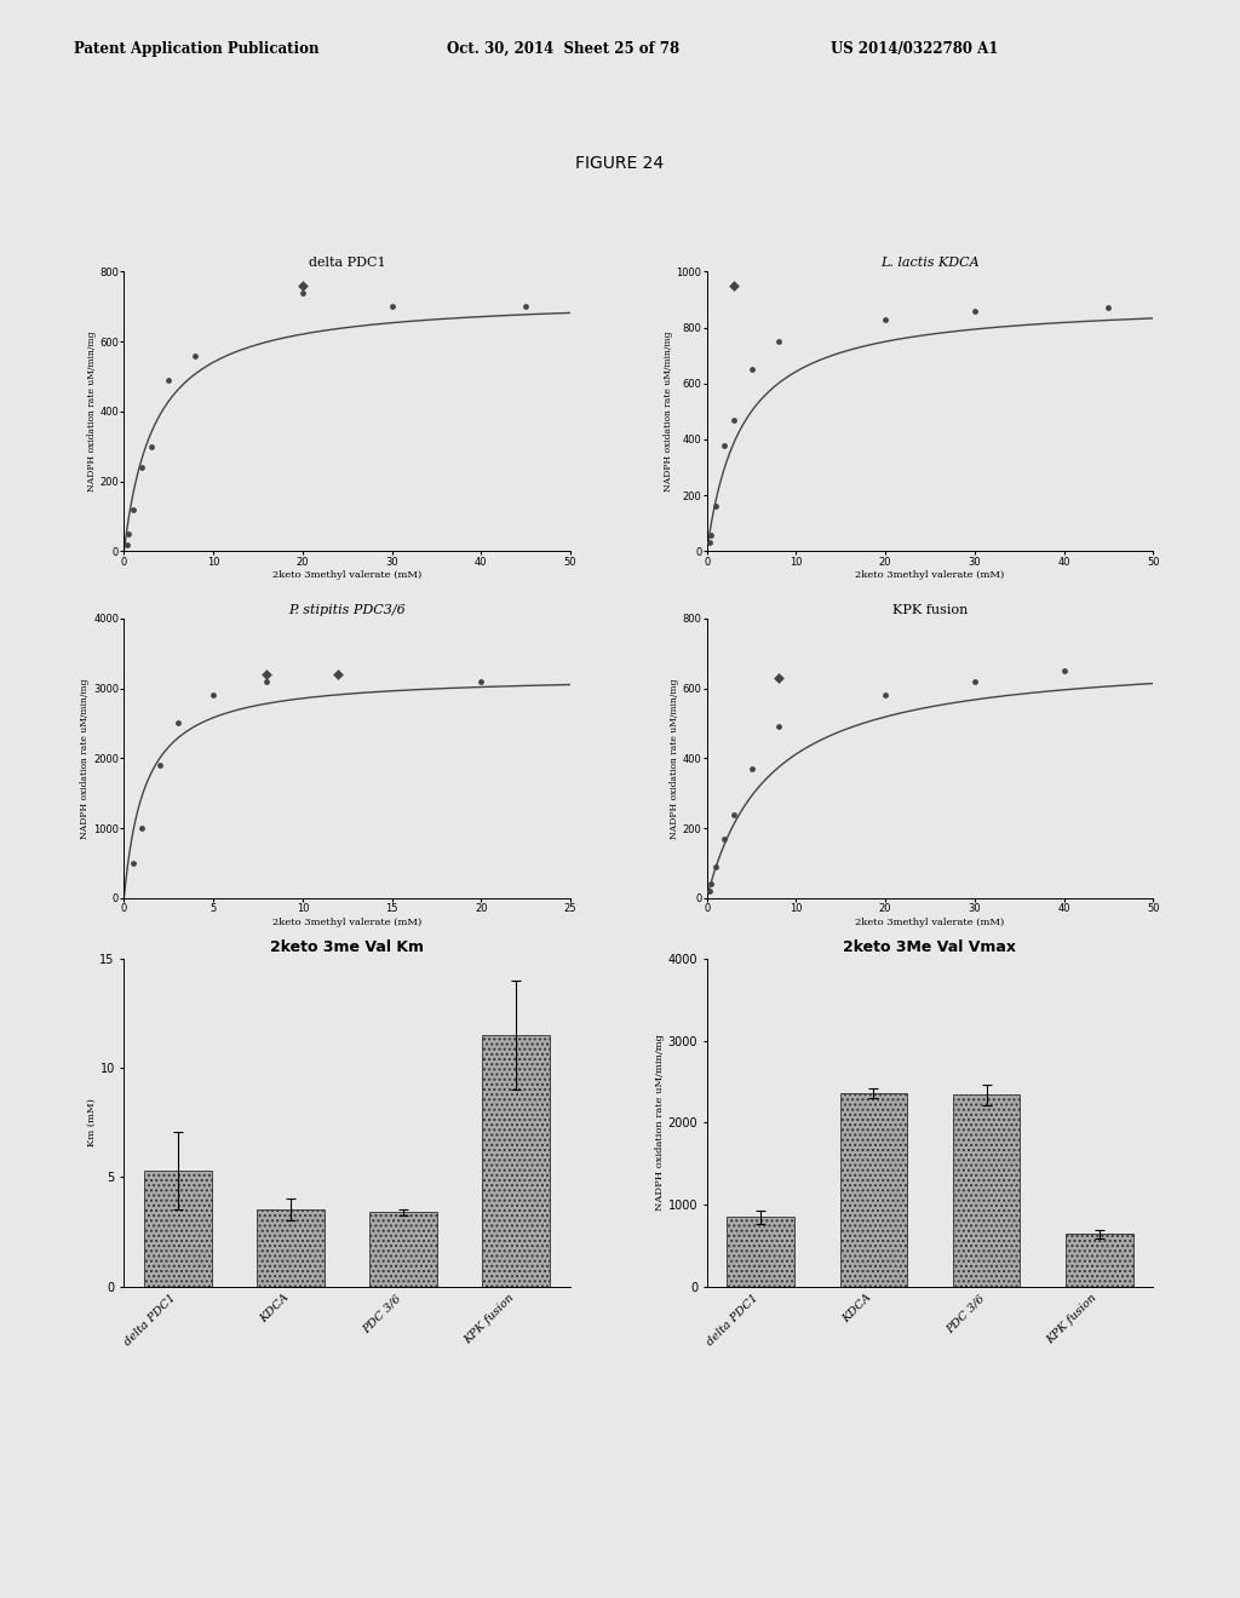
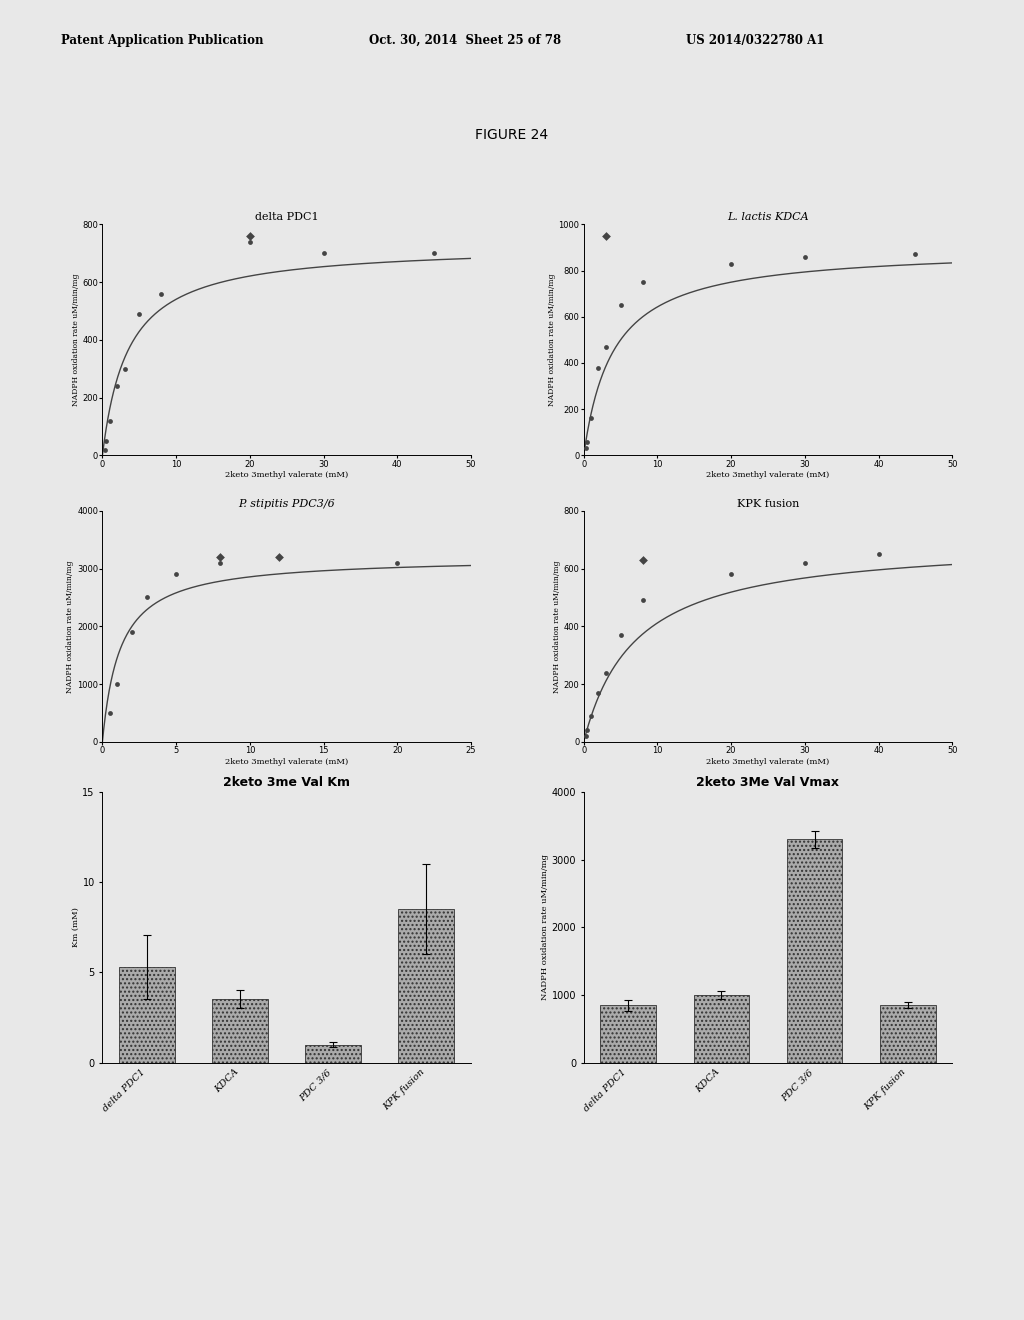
2keto 3me Val Km/PDC 3/6: 3.4 -> 1.0
2keto 3me Val Km/KPK fusion: 11.5 -> 8.5
2keto 3Me Val Vmax/KDCA: 2360 -> 1000
2keto 3Me Val Vmax/PDC 3/6: 2340 -> 3300
2keto 3Me Val Vmax/KPK fusion: 640 -> 850
